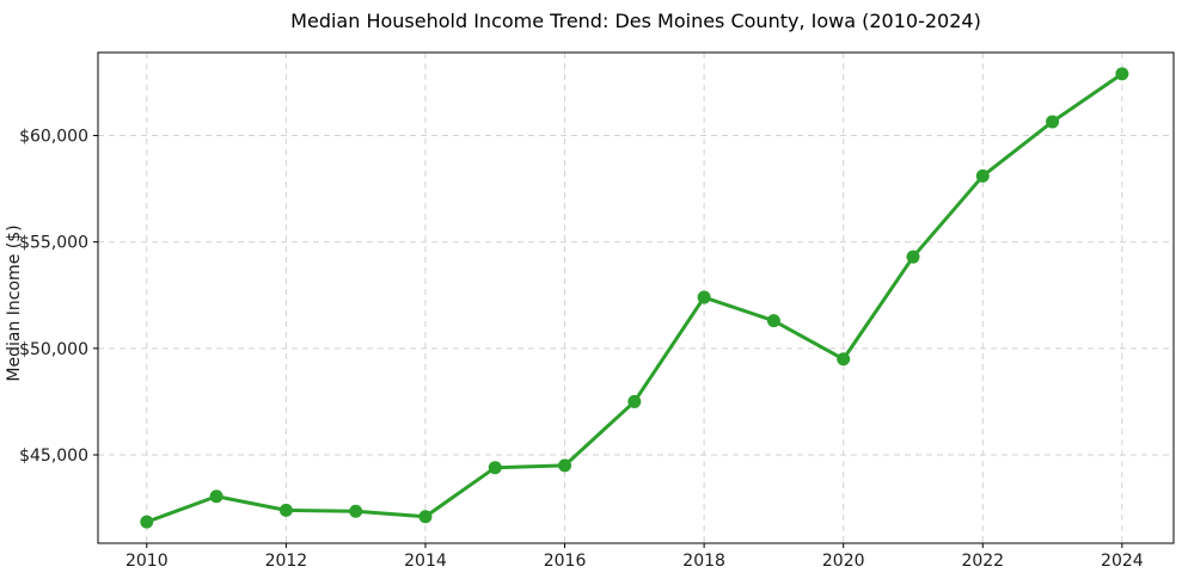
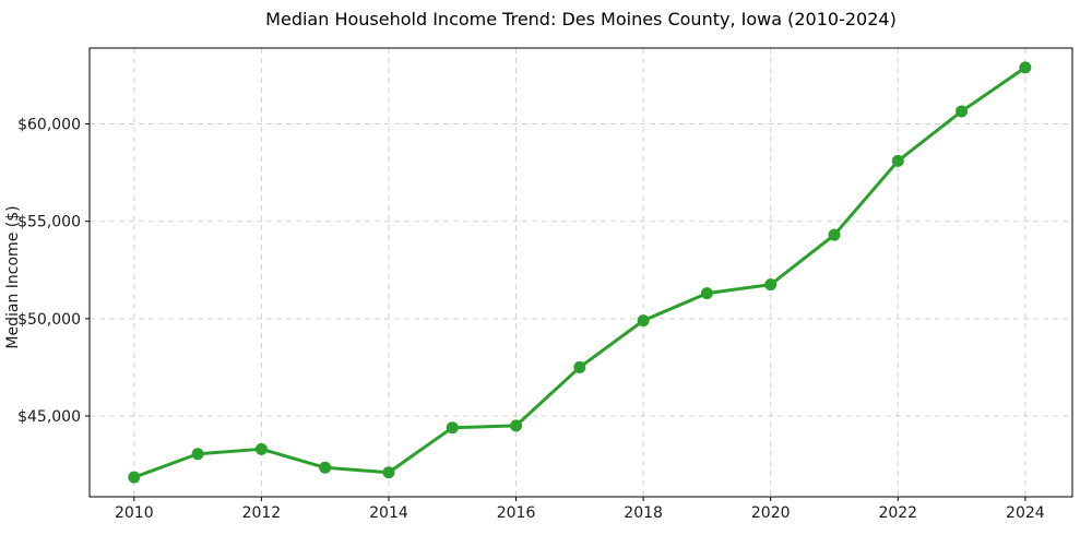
2012: $42400 -> $43300
2018: $52400 -> $49900
2020: $49500 -> $51800
